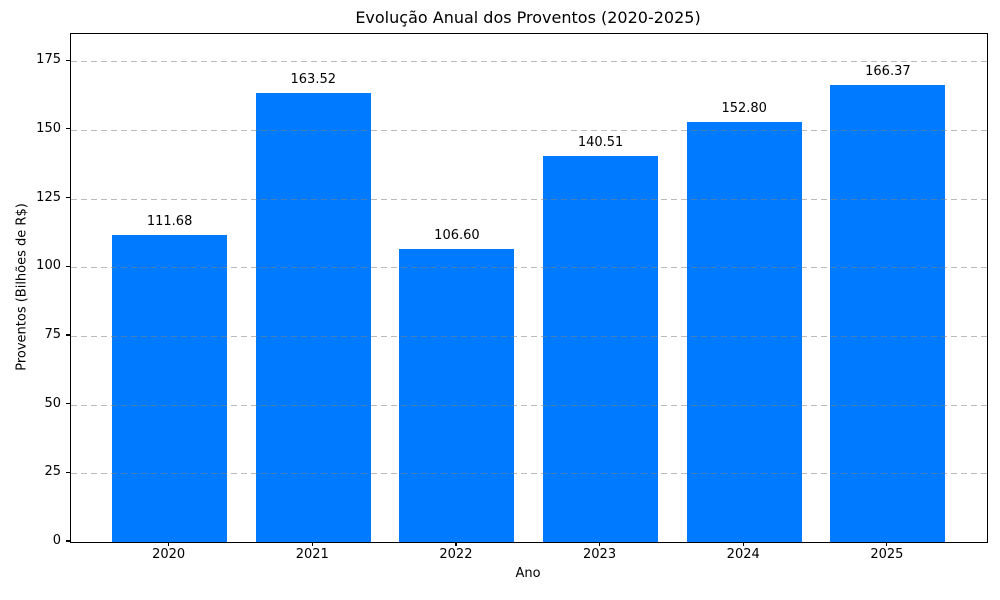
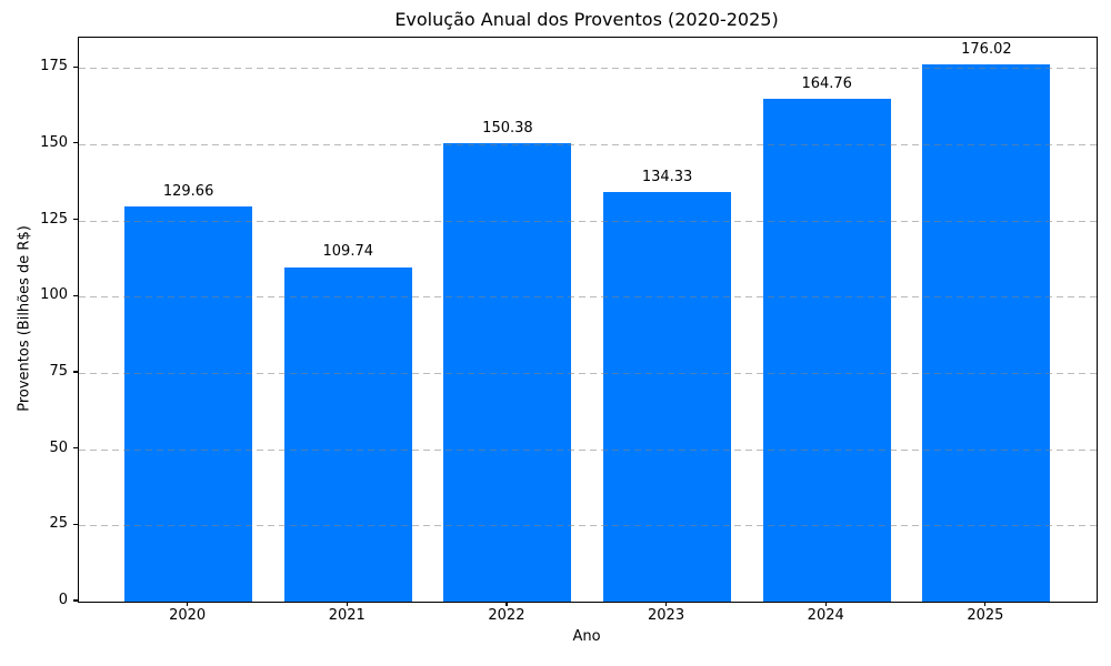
2020: 111.68 -> 129.66
2021: 163.52 -> 109.74
2022: 106.60 -> 150.38
2023: 140.51 -> 134.33
2024: 152.80 -> 164.76
2025: 166.37 -> 176.02
